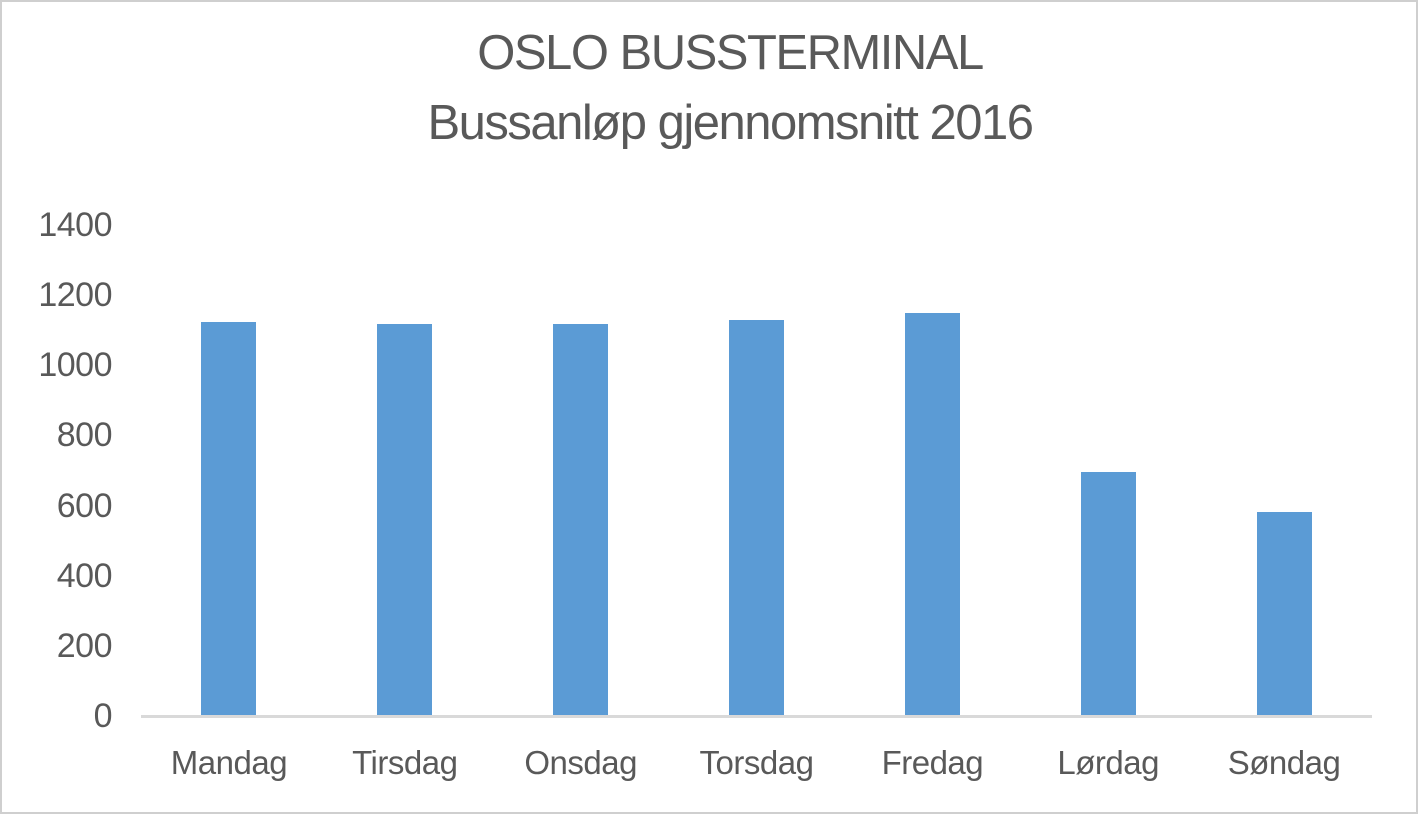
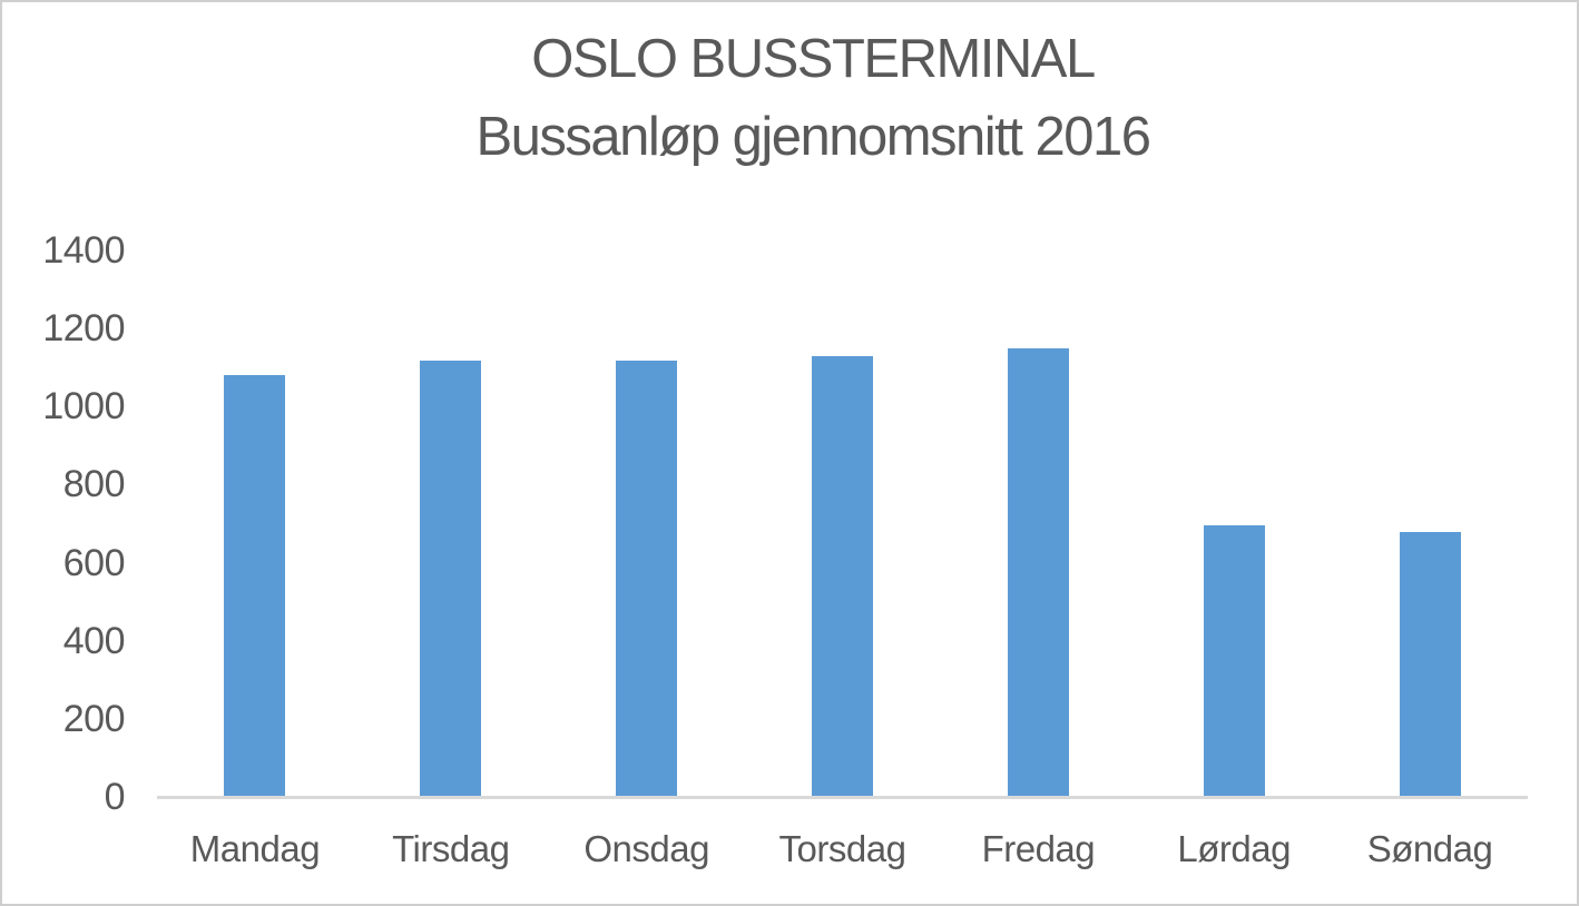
Mandag: 1120 -> 1080
Søndag: 580 -> 680
